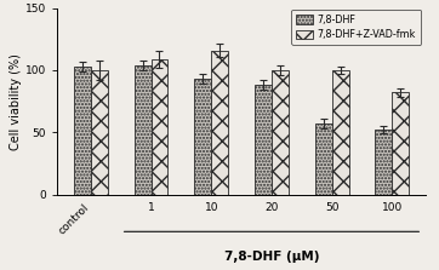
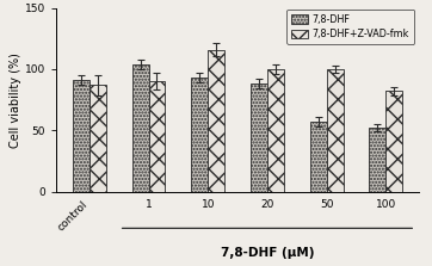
7,8-DHF/control: 103 -> 91
7,8-DHF+Z-VAD-fmk/control: 100 -> 87
7,8-DHF+Z-VAD-fmk/1: 109 -> 90
